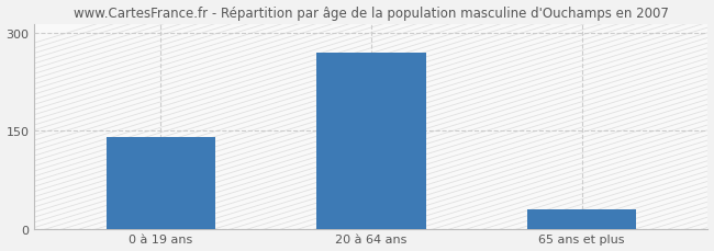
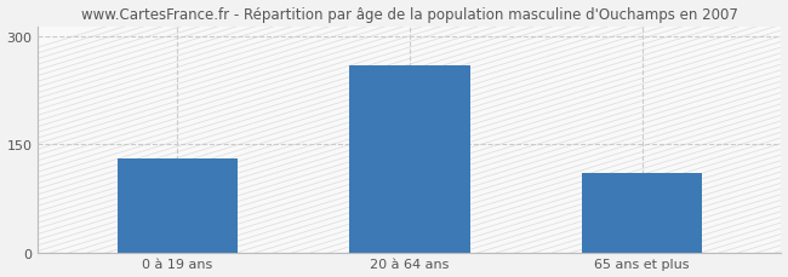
0 à 19 ans: 140 -> 130
20 à 64 ans: 270 -> 260
65 ans et plus: 30 -> 110
